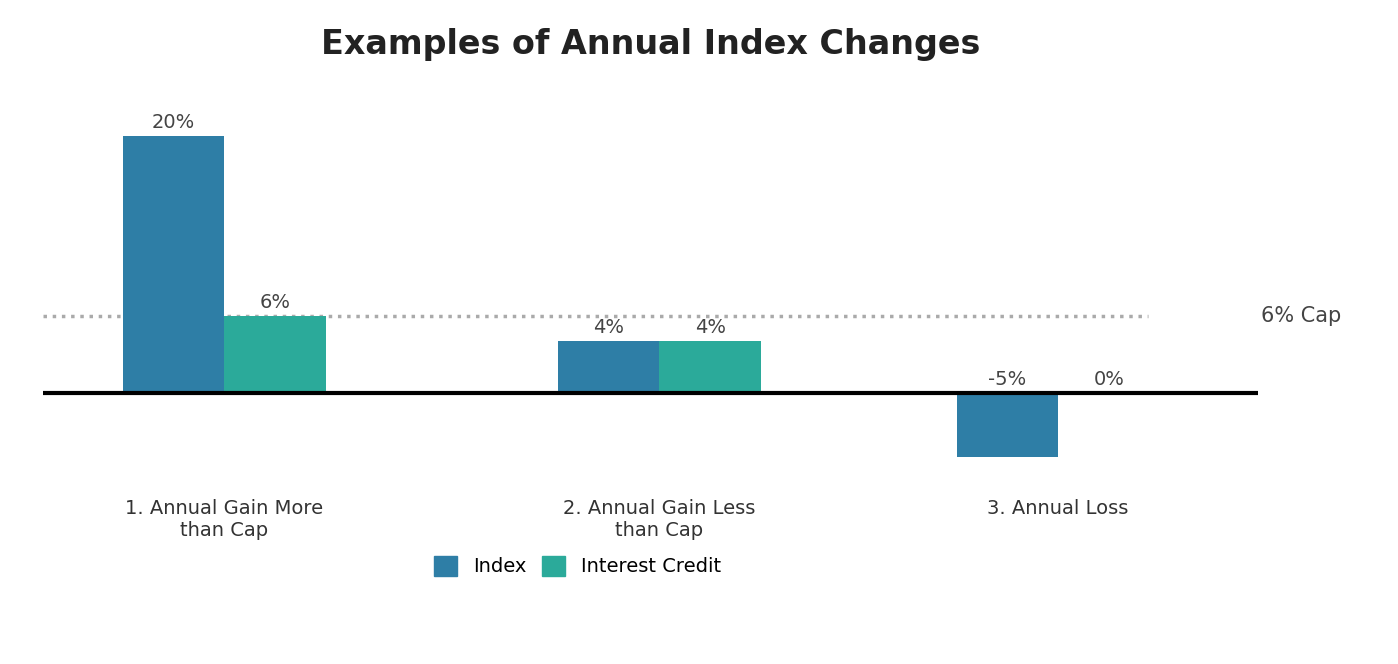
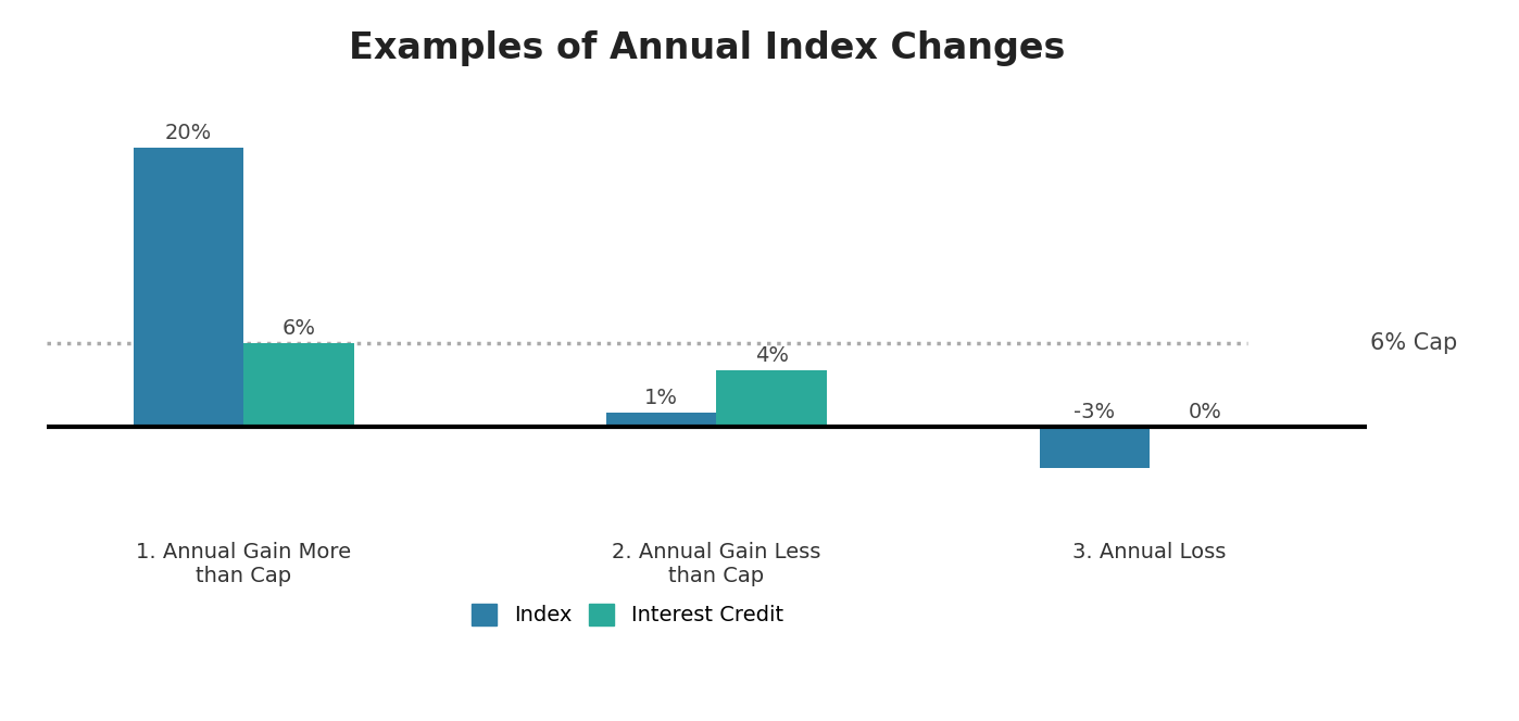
Index/2. Annual Gain Less than Cap: 4% -> 1%
Index/3. Annual Loss: -5% -> -3%
